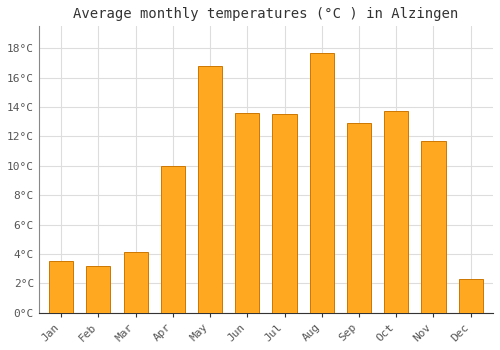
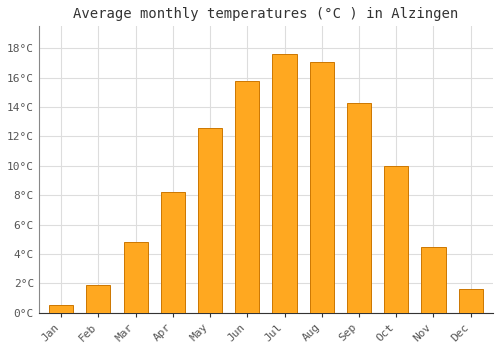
Jan: 3.5°C -> 0.5°C
Feb: 3.2°C -> 1.9°C
Mar: 4.1°C -> 4.8°C
Apr: 10.0°C -> 8.2°C
May: 16.8°C -> 12.6°C
Jun: 13.6°C -> 15.8°C
Jul: 13.5°C -> 17.6°C
Aug: 17.7°C -> 17.1°C
Sep: 12.9°C -> 14.3°C
Oct: 13.7°C -> 10.0°C
Nov: 11.7°C -> 4.5°C
Dec: 2.3°C -> 1.6°C
